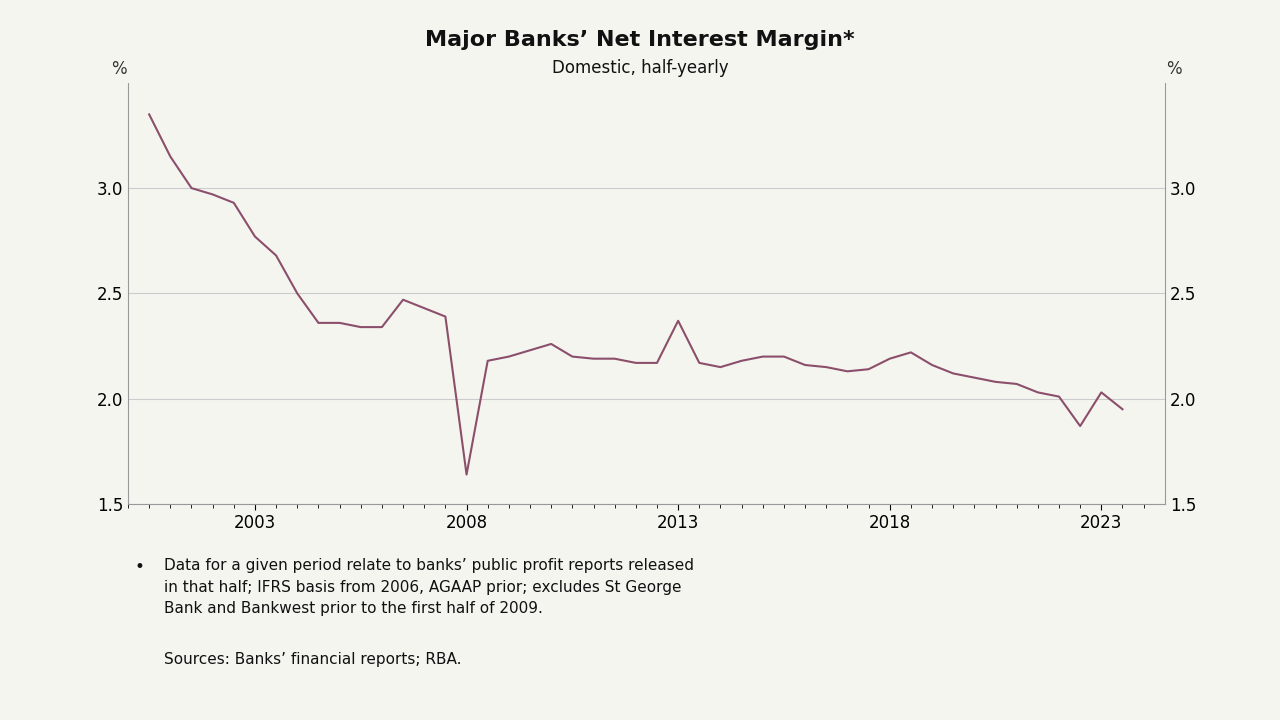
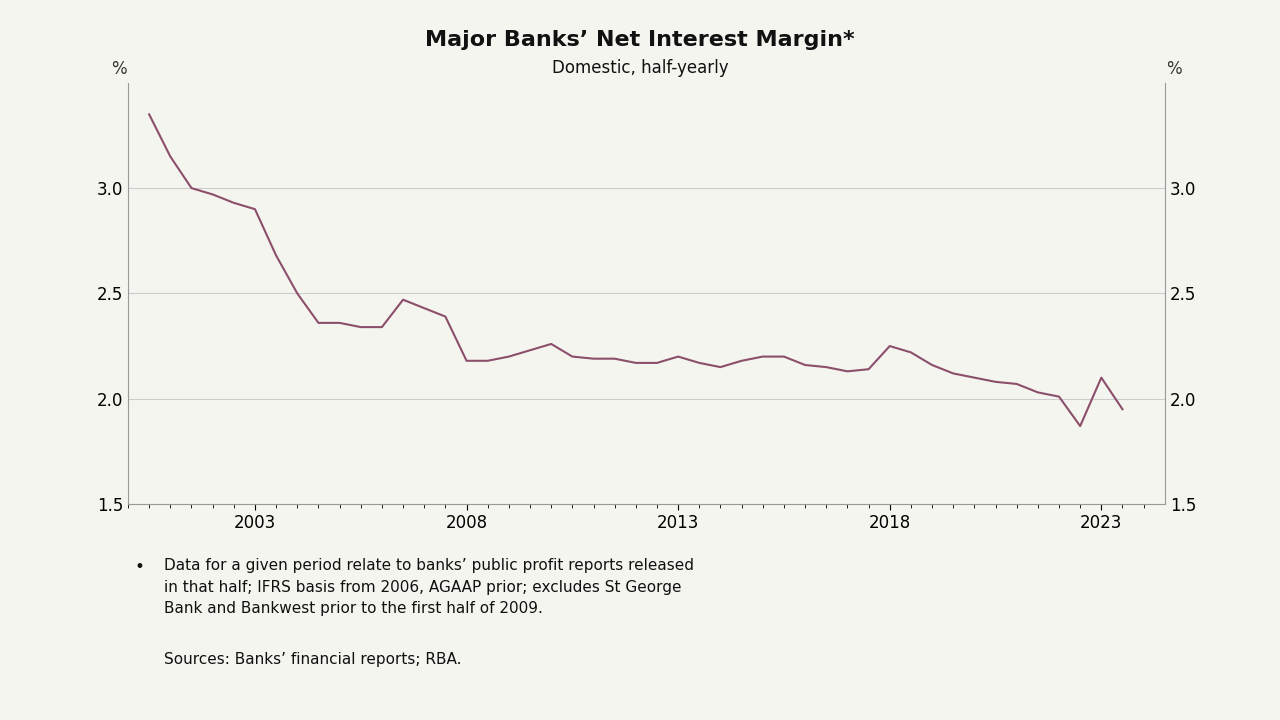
2003: 2.77 -> 2.90
2008: 1.64 -> 2.18
2013: 2.37 -> 2.20
2018: 2.19 -> 2.25
2023: 2.03 -> 2.10
